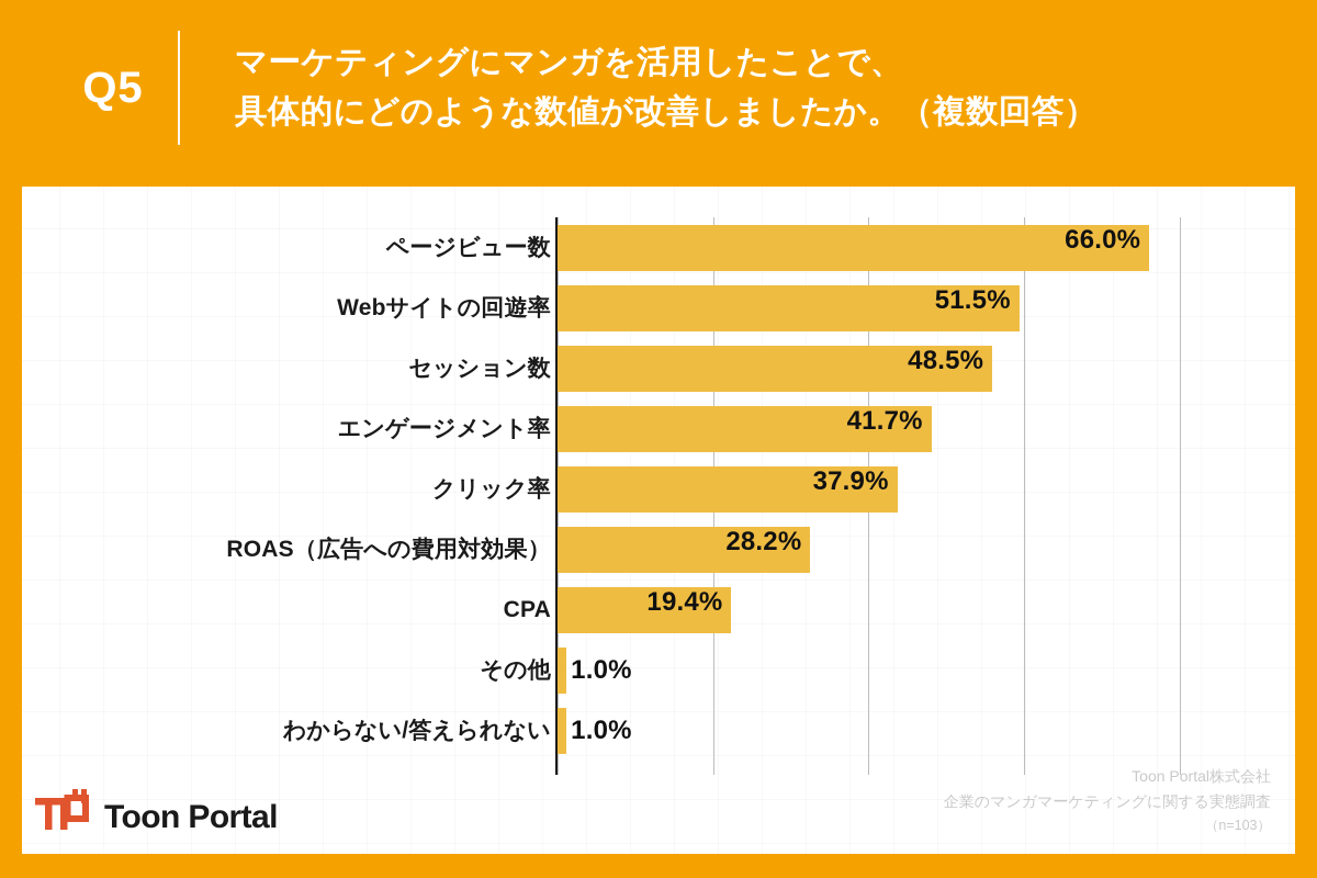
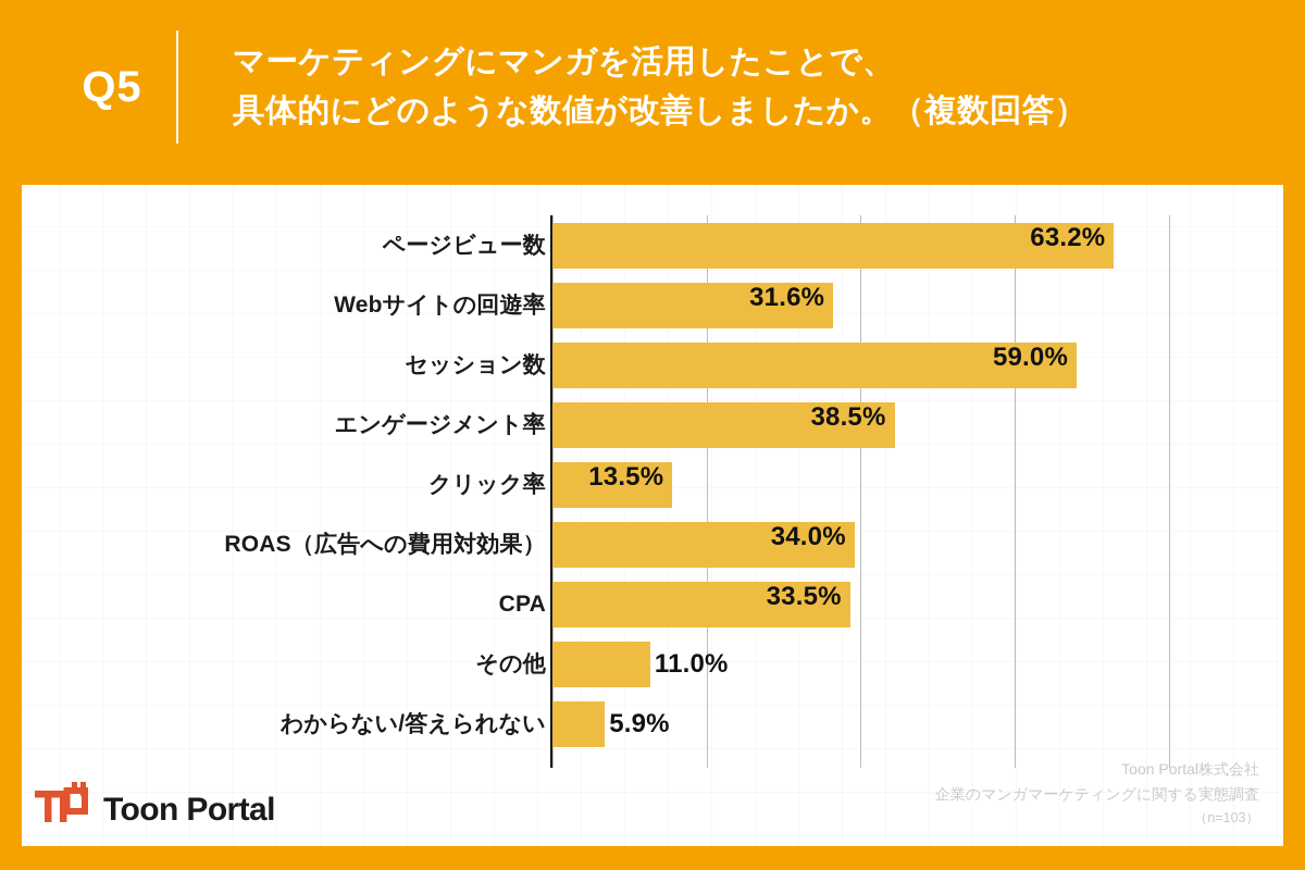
ページビュー数: 66.0% -> 63.2%
Webサイトの回遊率: 51.5% -> 31.6%
セッション数: 48.5% -> 59.0%
エンゲージメント率: 41.7% -> 38.5%
クリック率: 37.9% -> 13.5%
ROAS（広告への費用対効果）: 28.2% -> 34.0%
CPA: 19.4% -> 33.5%
その他: 1.0% -> 11.0%
わからない/答えられない: 1.0% -> 5.9%
